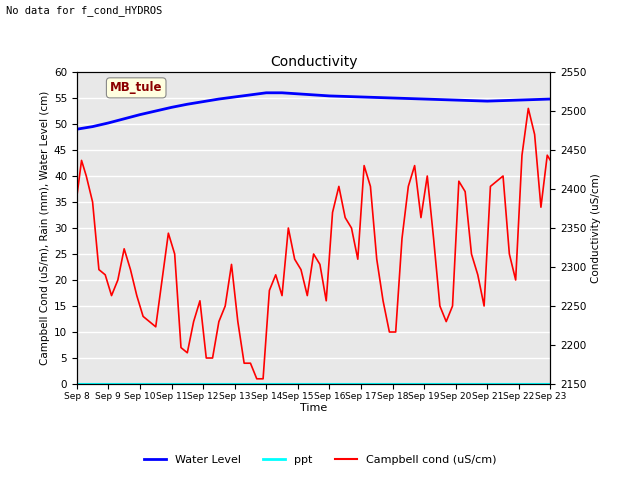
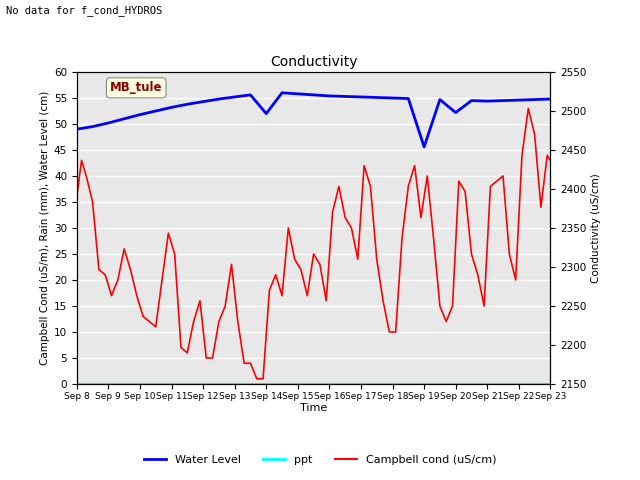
Water Level/Sep 14: 56.0 -> 52.0
Water Level/Sep 19: 54.8 -> 45.6
Water Level/Sep 20: 54.6 -> 52.2
